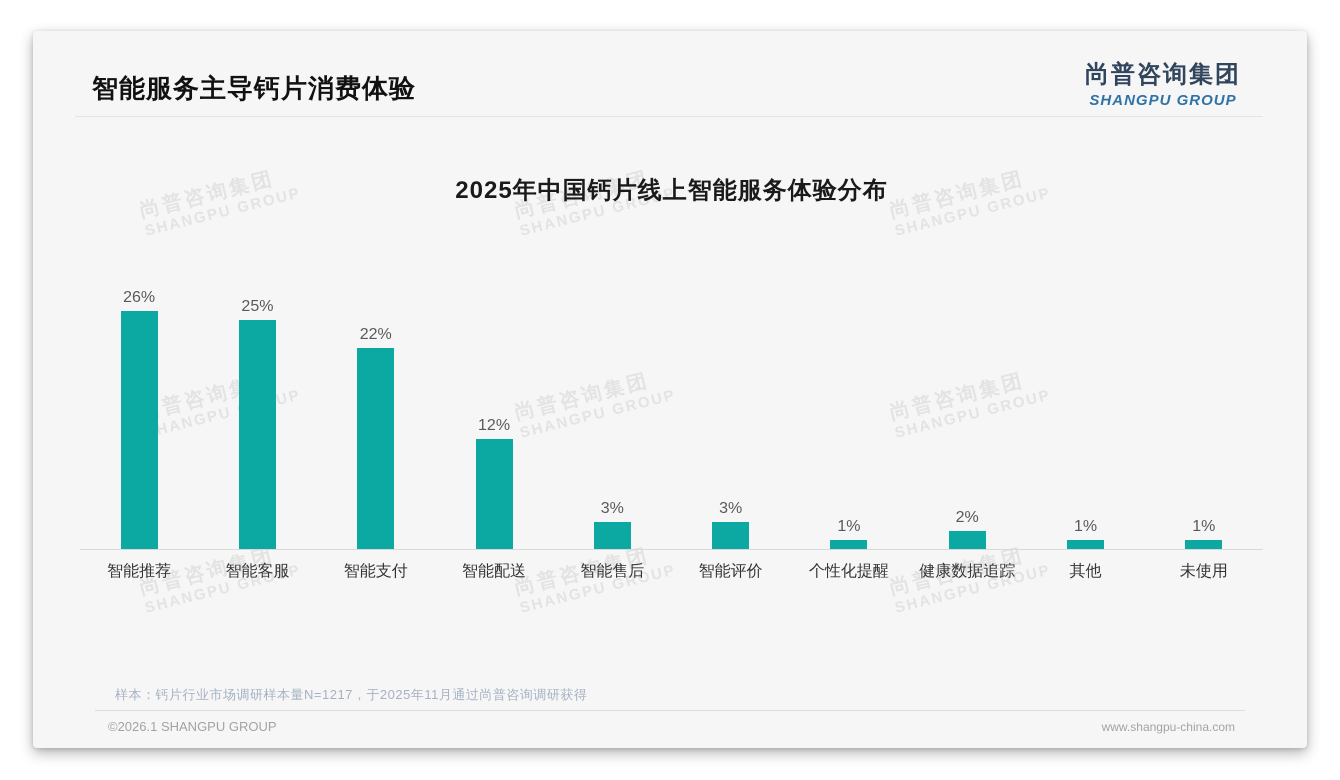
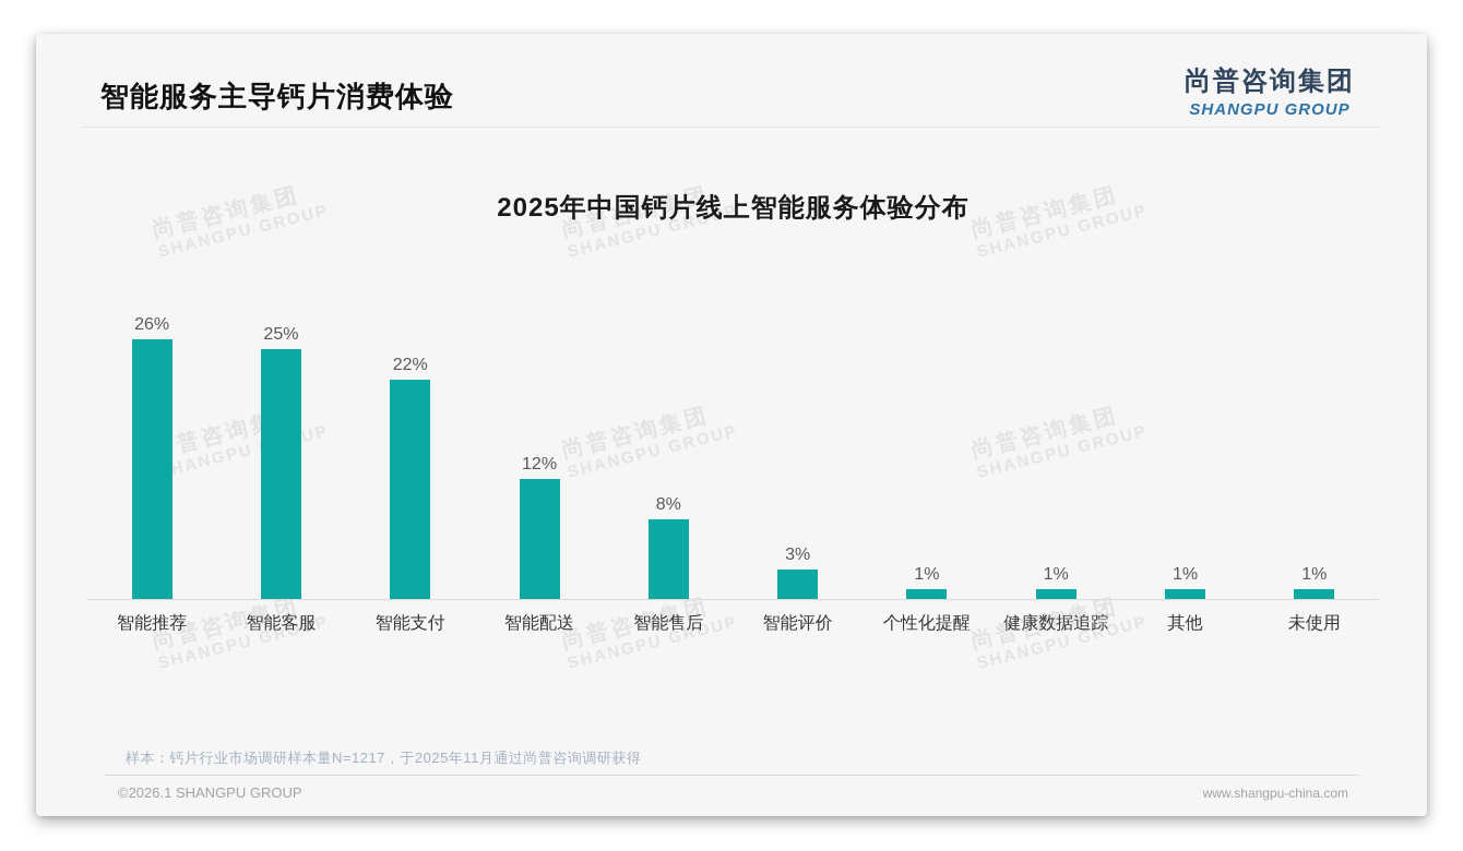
智能售后: 3% -> 8%
健康数据追踪: 2% -> 1%
